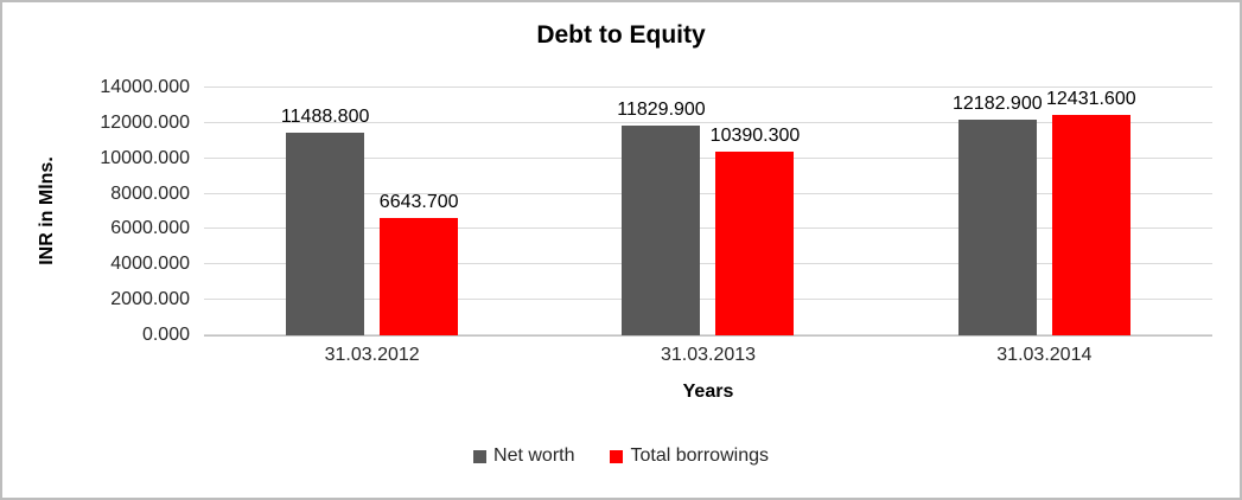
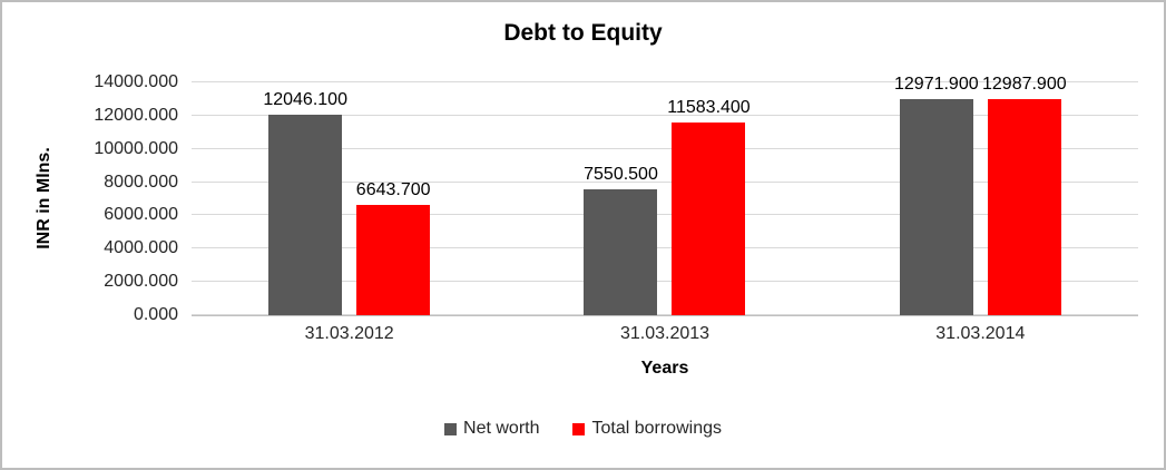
Net worth/31.03.2012: 11488.800 -> 12046.100
Net worth/31.03.2013: 11829.900 -> 7550.500
Total borrowings/31.03.2013: 10390.300 -> 11583.400
Net worth/31.03.2014: 12182.900 -> 12971.900
Total borrowings/31.03.2014: 12431.600 -> 12987.900
